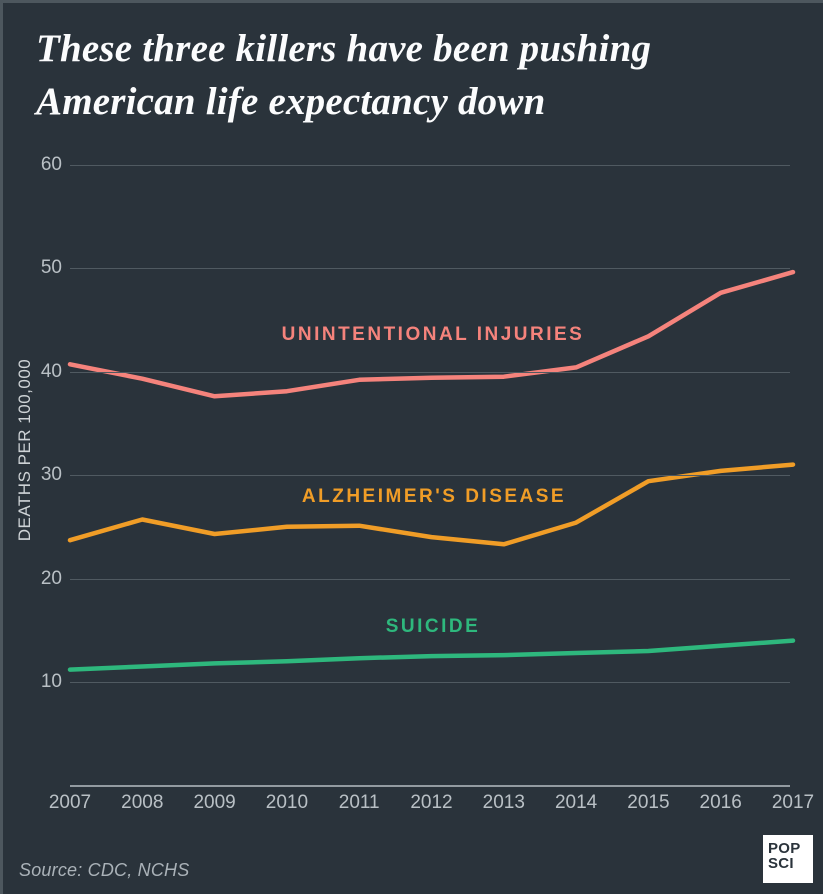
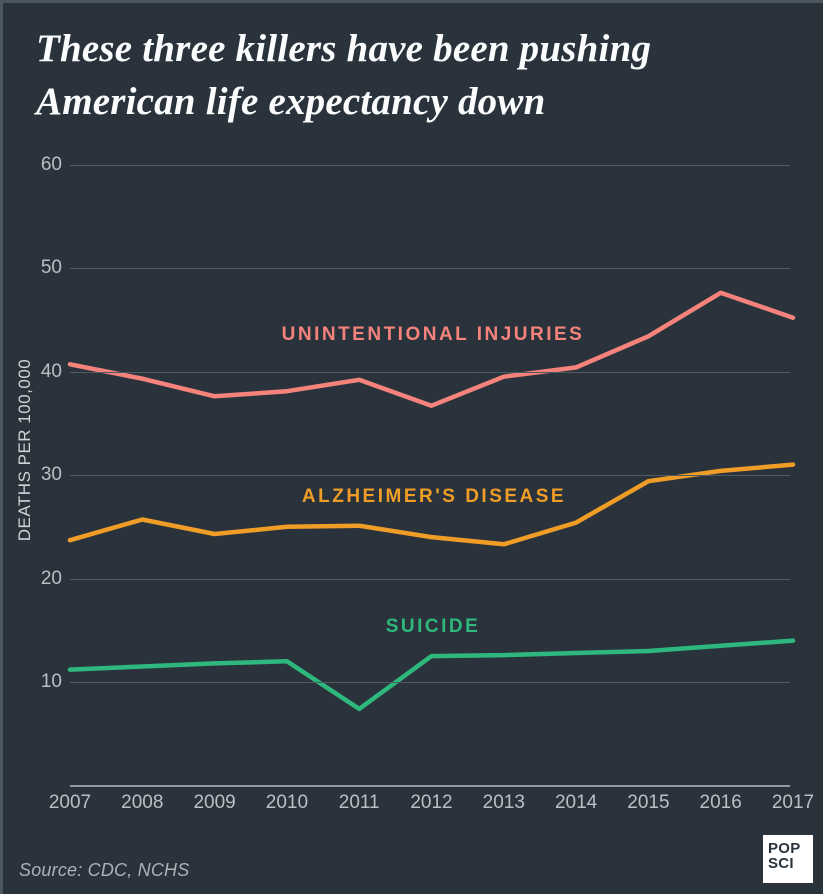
SUICIDE/2011: 12.3 -> 7.4
UNINTENTIONAL INJURIES/2012: 39.4 -> 36.7
UNINTENTIONAL INJURIES/2017: 49.6 -> 45.2
